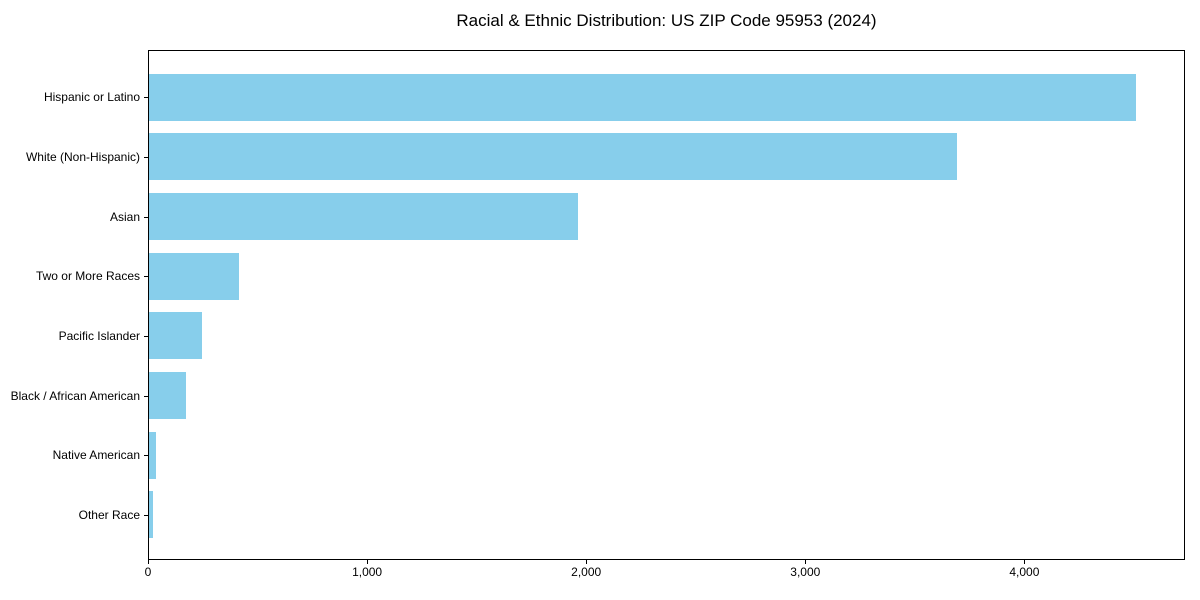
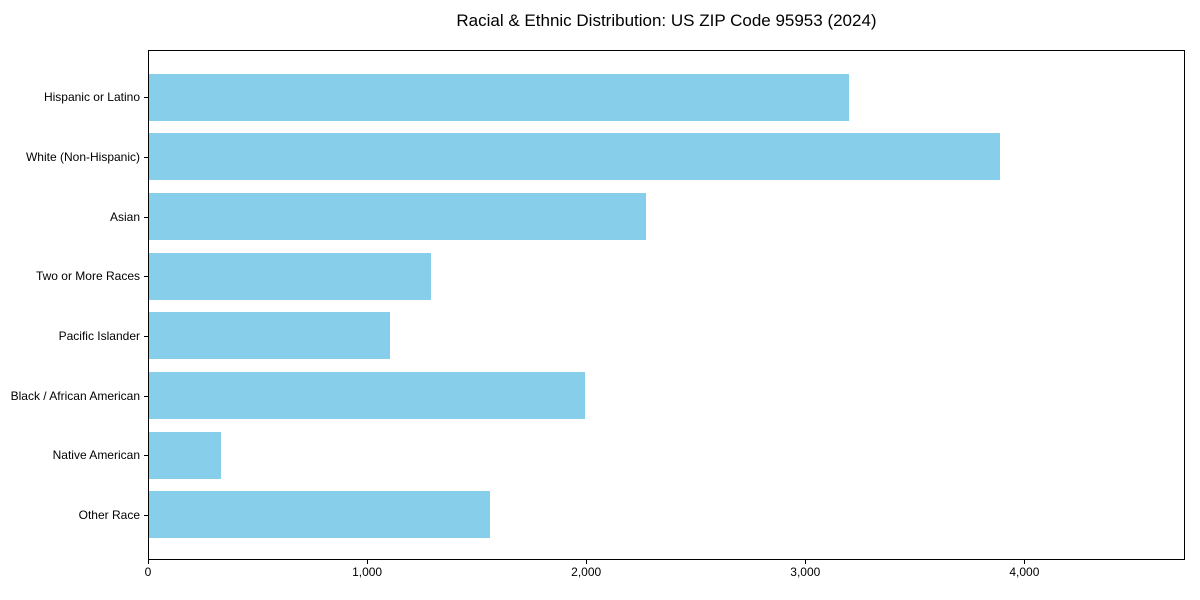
Hispanic or Latino: 4510 -> 3200
White (Non-Hispanic): 3690 -> 3890
Asian: 1960 -> 2270
Two or More Races: 410 -> 1290
Pacific Islander: 240 -> 1100
Black / African American: 170 -> 1990
Native American: 30 -> 330
Other Race: 20 -> 1560
